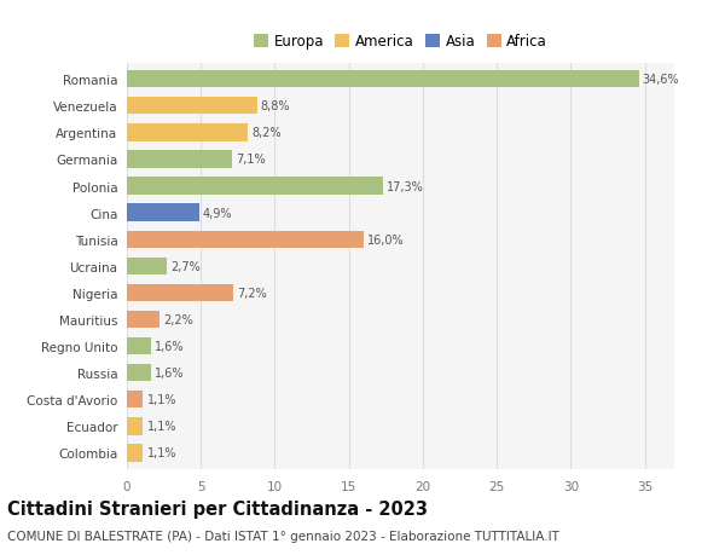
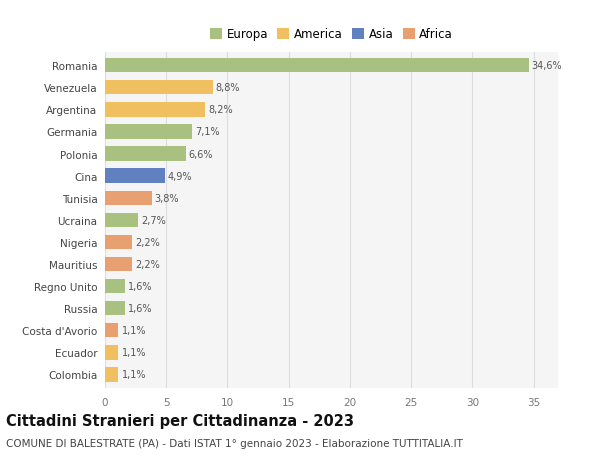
Polonia: 17,3% -> 6,6%
Tunisia: 16,0% -> 3,8%
Nigeria: 7,2% -> 2,2%
